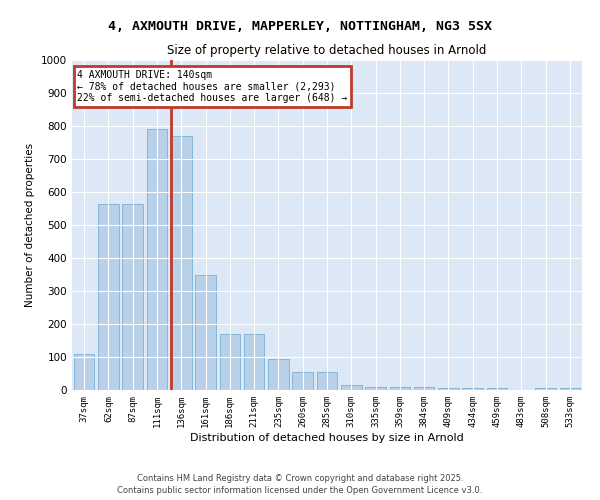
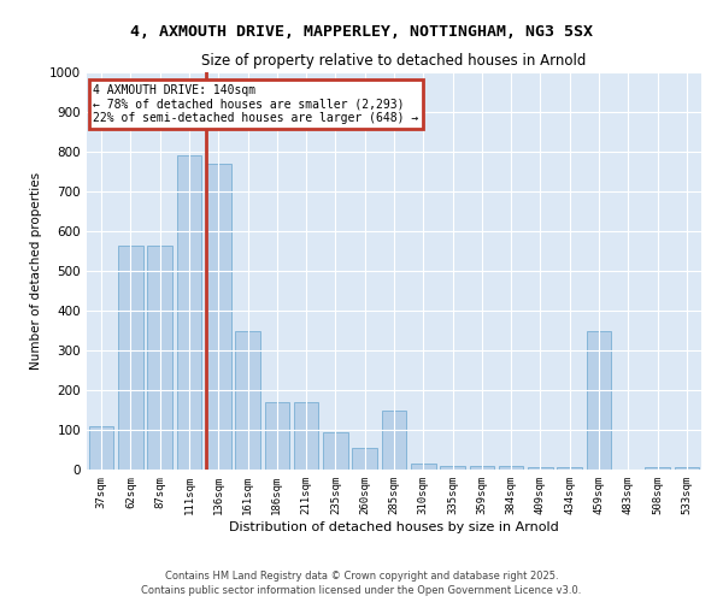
285sqm: 55 -> 150
459sqm: 5 -> 350
